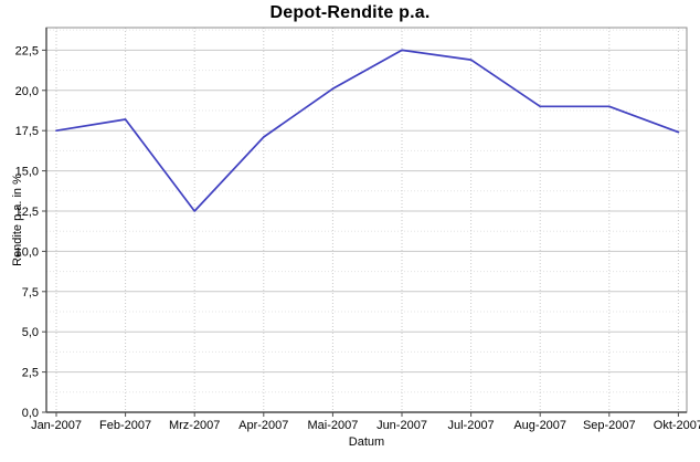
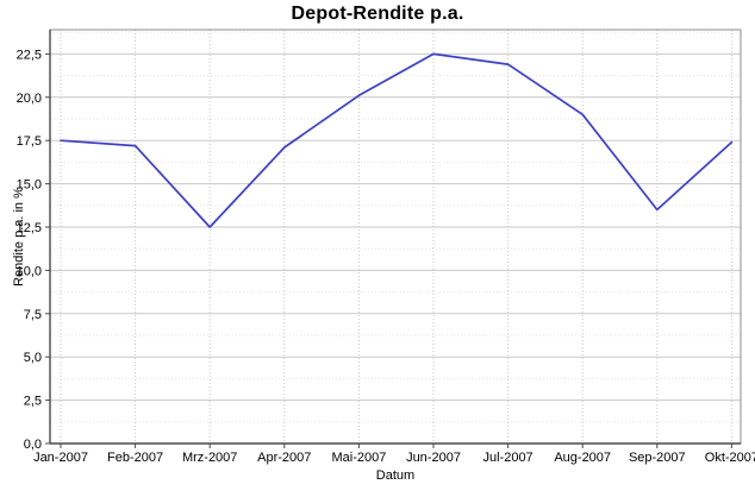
Feb-2007: 18,2 -> 17,2
Sep-2007: 19,0 -> 13,5
